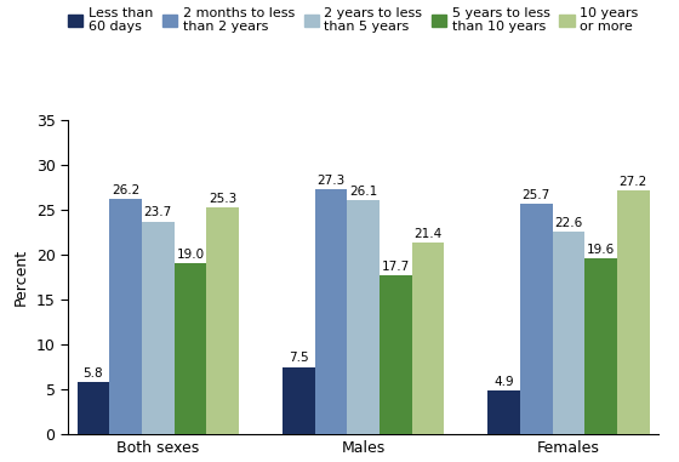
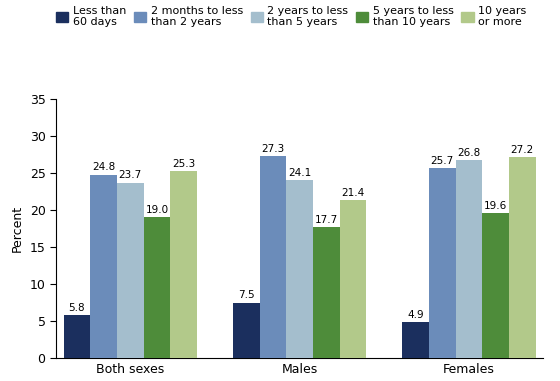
2 months to less than 2 years/Both sexes: 26.2 -> 24.8
2 years to less than 5 years/Males: 26.1 -> 24.1
2 years to less than 5 years/Females: 22.6 -> 26.8
